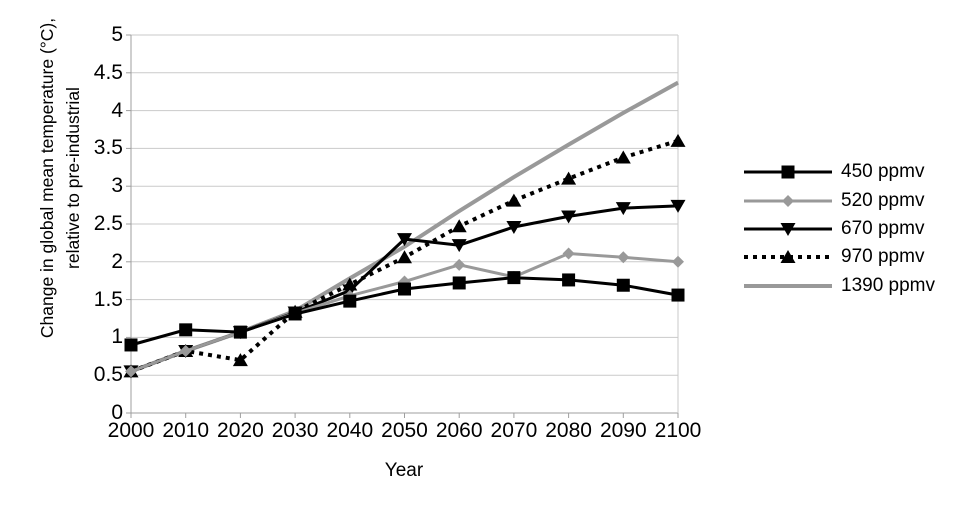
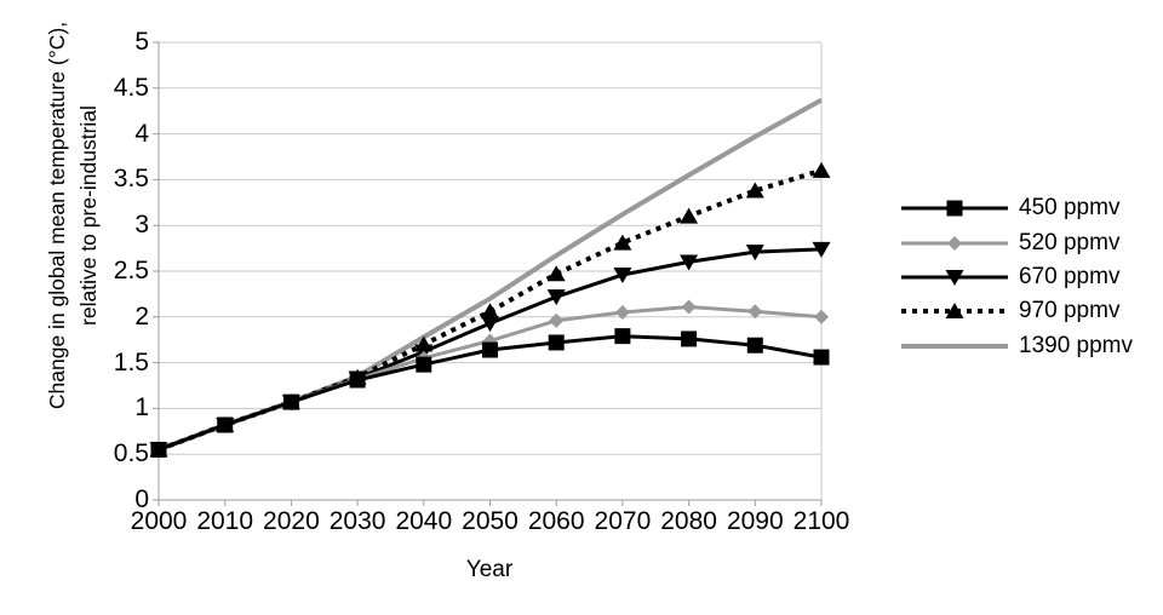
450 ppmv/2000: 0.9 -> 0.6
450 ppmv/2010: 1.1 -> 0.8
970 ppmv/2020: 0.7 -> 1.1
670 ppmv/2050: 2.3 -> 1.9
520 ppmv/2070: 1.8 -> 2.0
